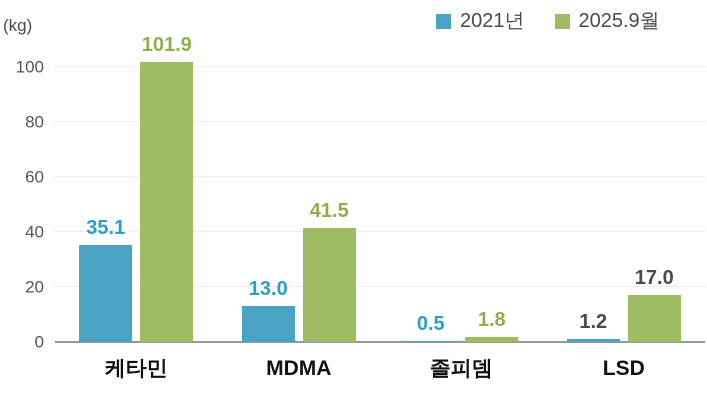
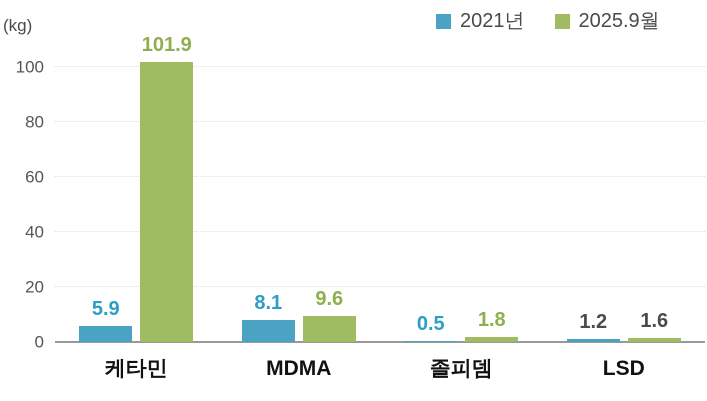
2021년/케타민: 35.1 -> 5.9
2021년/MDMA: 13.0 -> 8.1
2025.9월/MDMA: 41.5 -> 9.6
2025.9월/LSD: 17.0 -> 1.6
